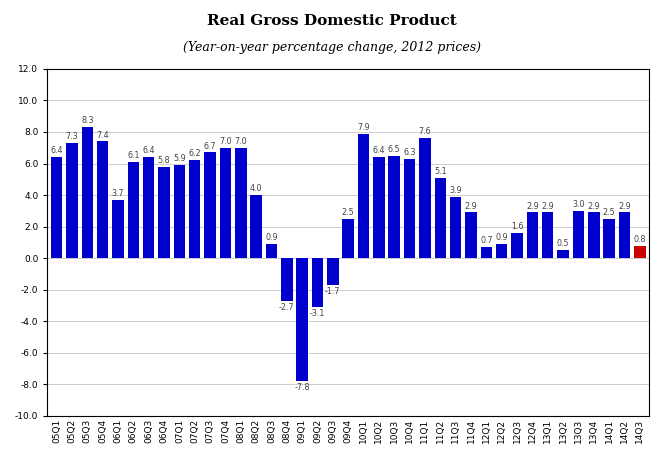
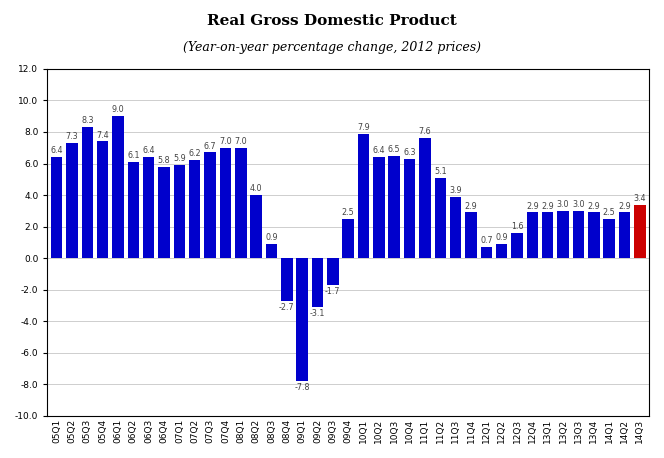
06Q1: 3.7 -> 9.0
13Q2: 0.5 -> 3.0
14Q3: 0.8 -> 3.4
